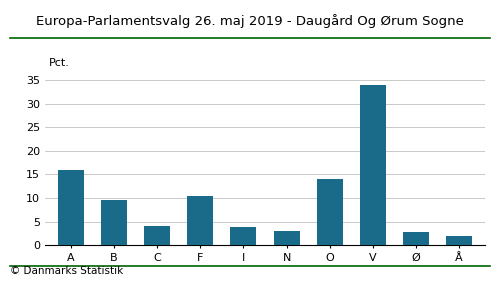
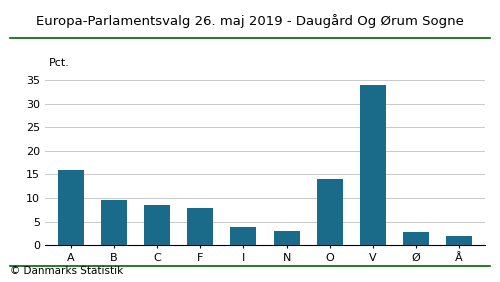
C: 4.0 -> 8.5
F: 10.5 -> 7.8
